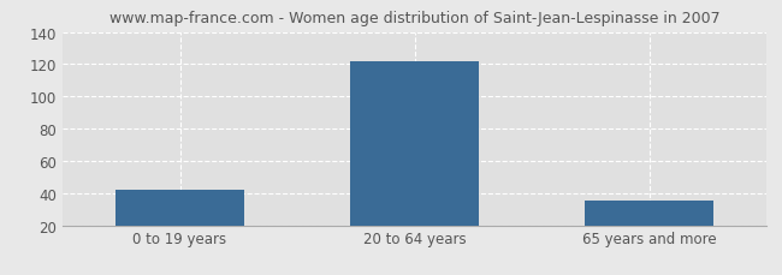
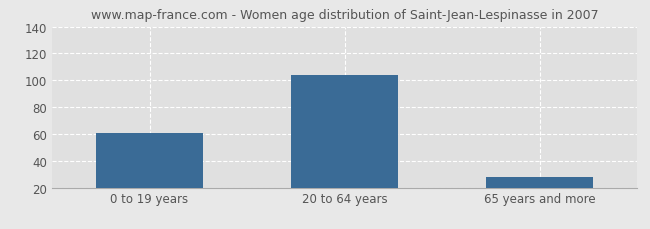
0 to 19 years: 42 -> 61
20 to 64 years: 122 -> 104
65 years and more: 35 -> 28
